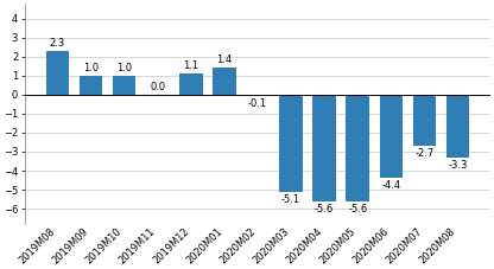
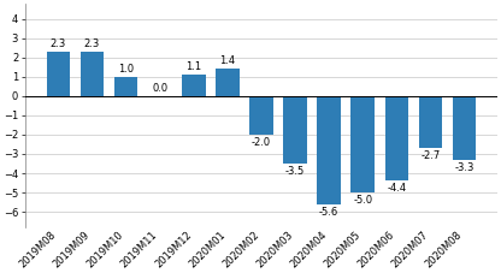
2019M09: 1.0 -> 2.3
2020M02: -0.1 -> -2.0
2020M03: -5.1 -> -3.5
2020M05: -5.6 -> -5.0
